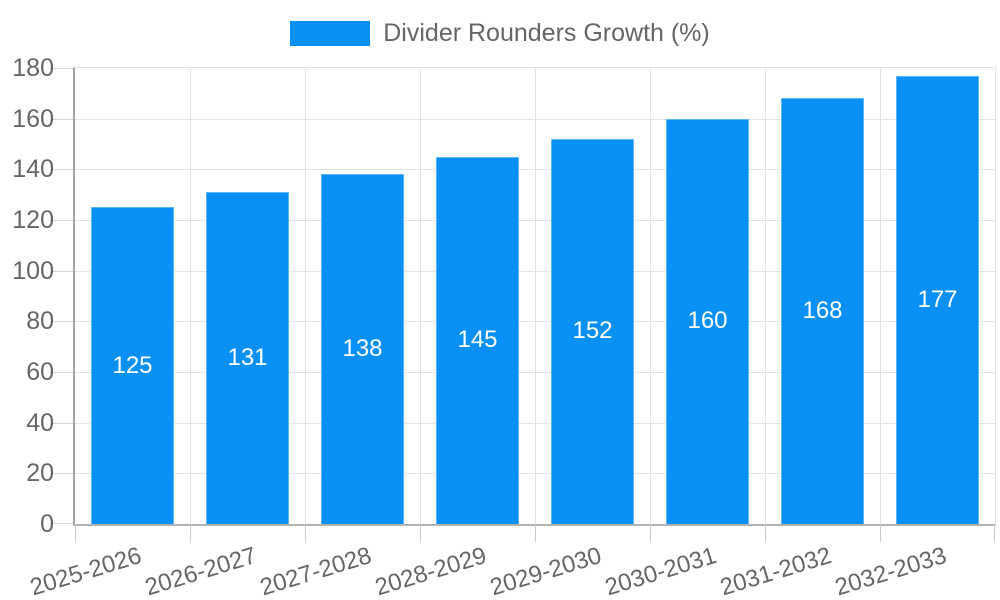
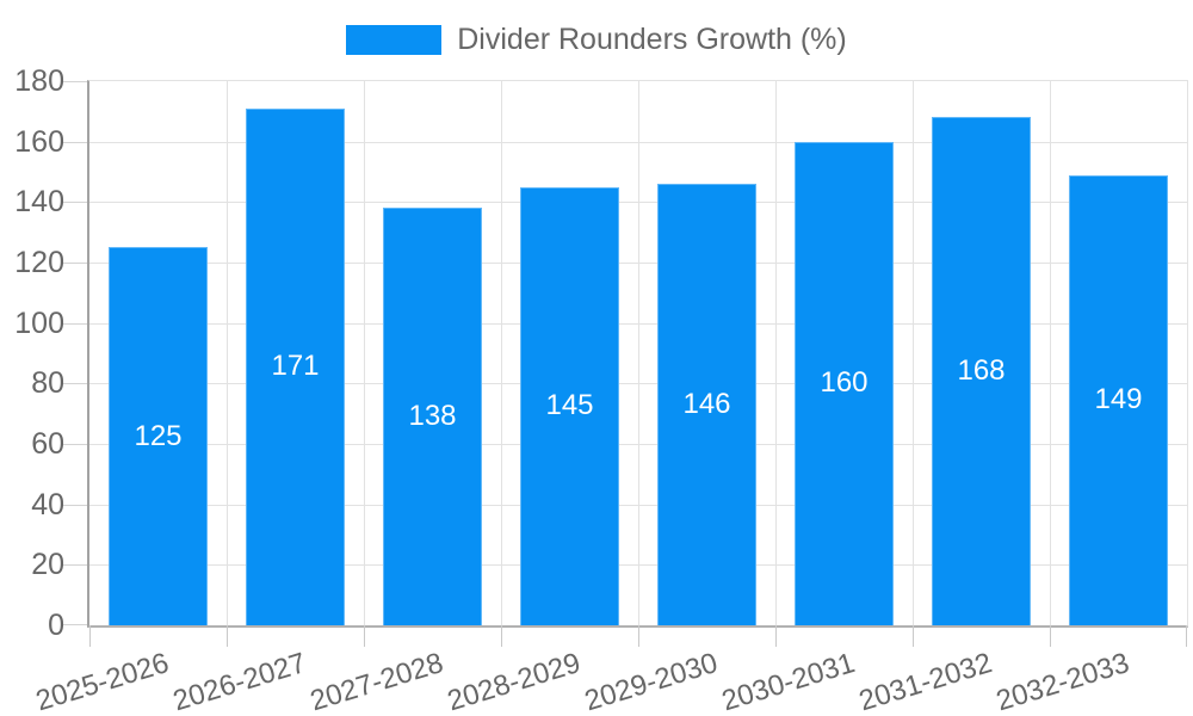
2026-2027: 131 -> 171
2029-2030: 152 -> 146
2032-2033: 177 -> 149
